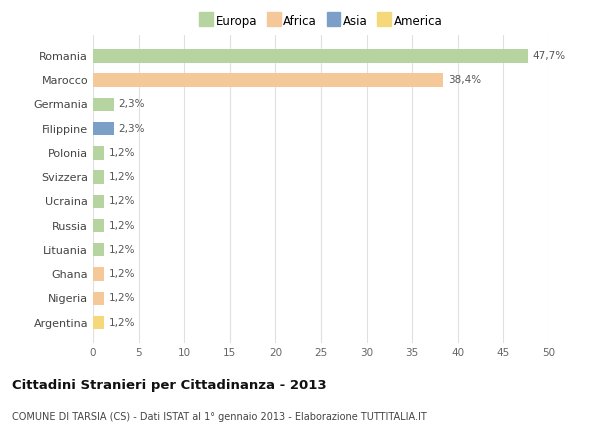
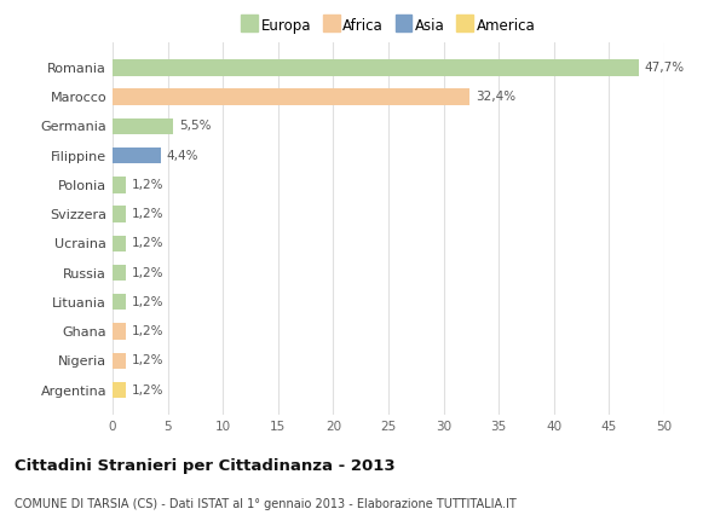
Marocco: 38,4% -> 32,4%
Germania: 2,3% -> 5,5%
Filippine: 2,3% -> 4,4%
